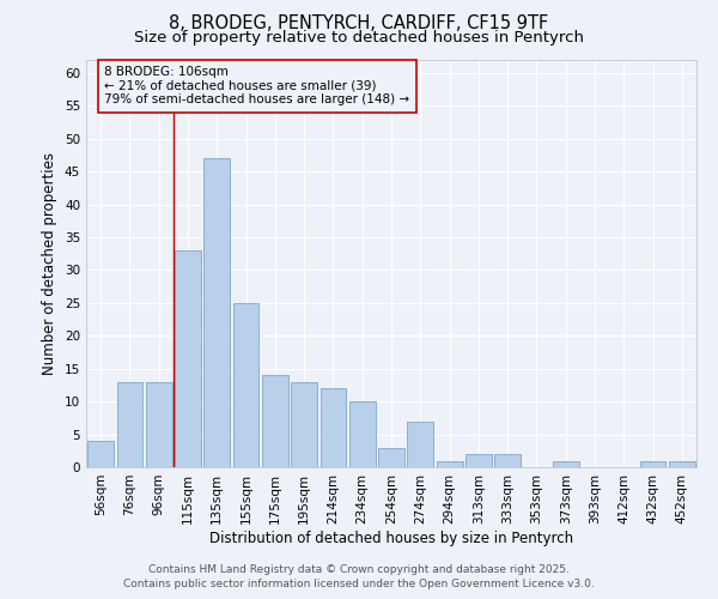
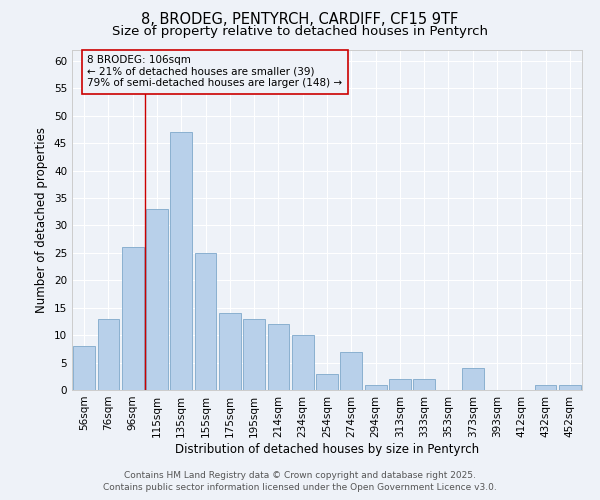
56sqm: 4 -> 8
96sqm: 13 -> 26
373sqm: 1 -> 4
